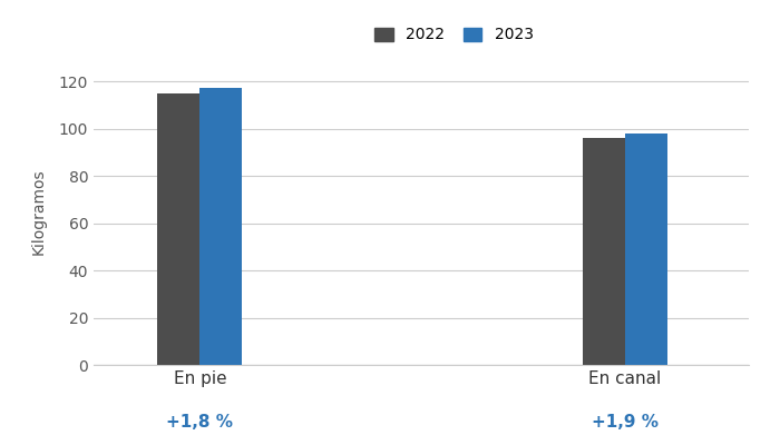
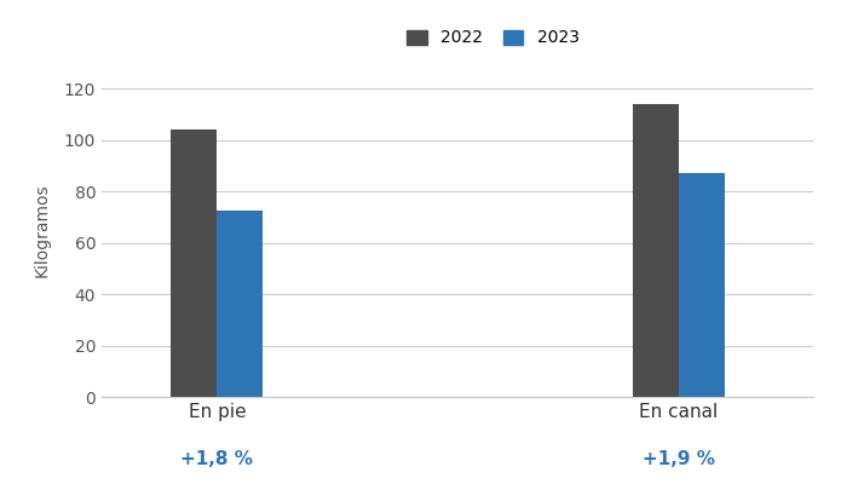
2022/En pie: 115 -> 104
2023/En pie: 117.5 -> 72.5
2022/En canal: 96 -> 114
2023/En canal: 98.0 -> 87.0
